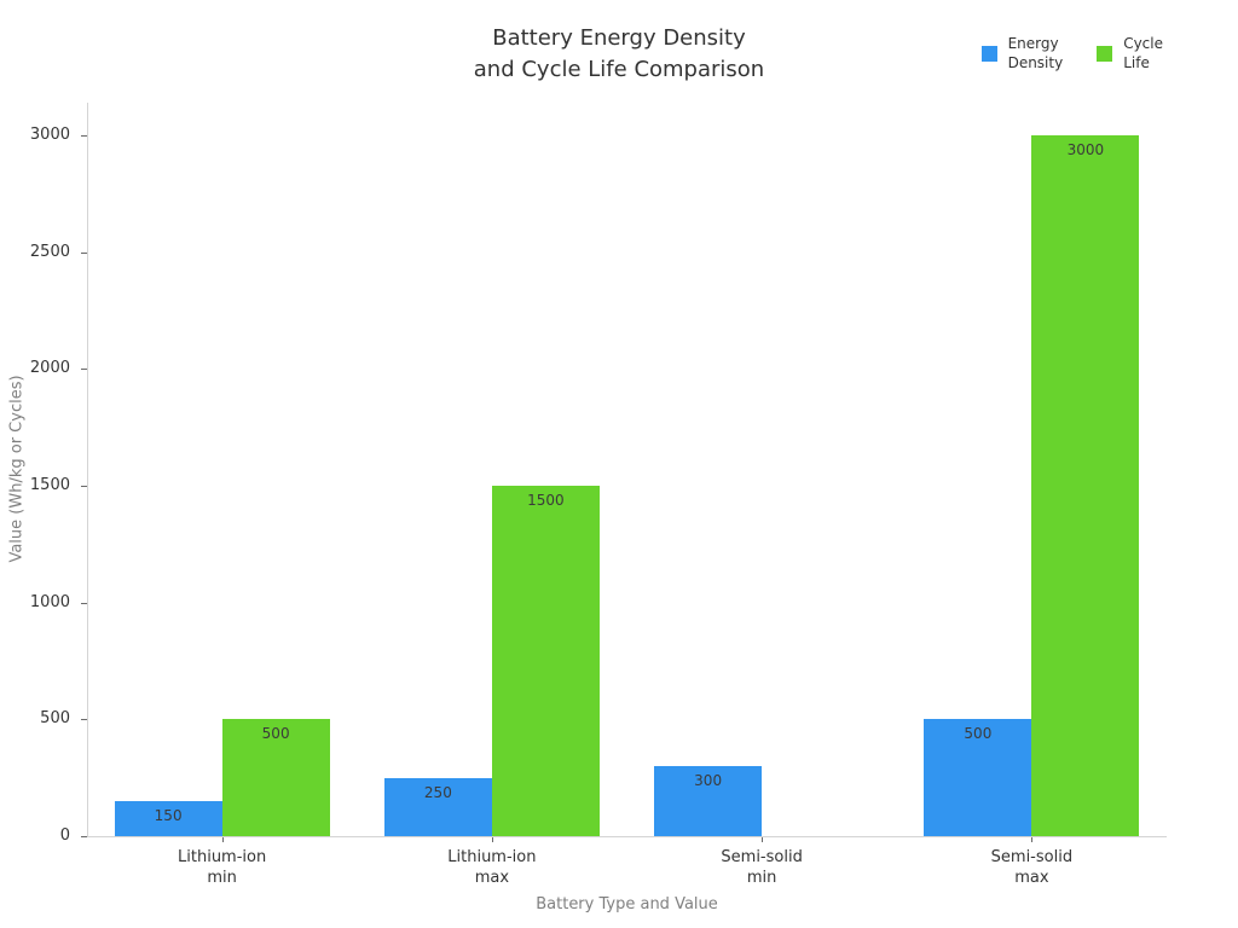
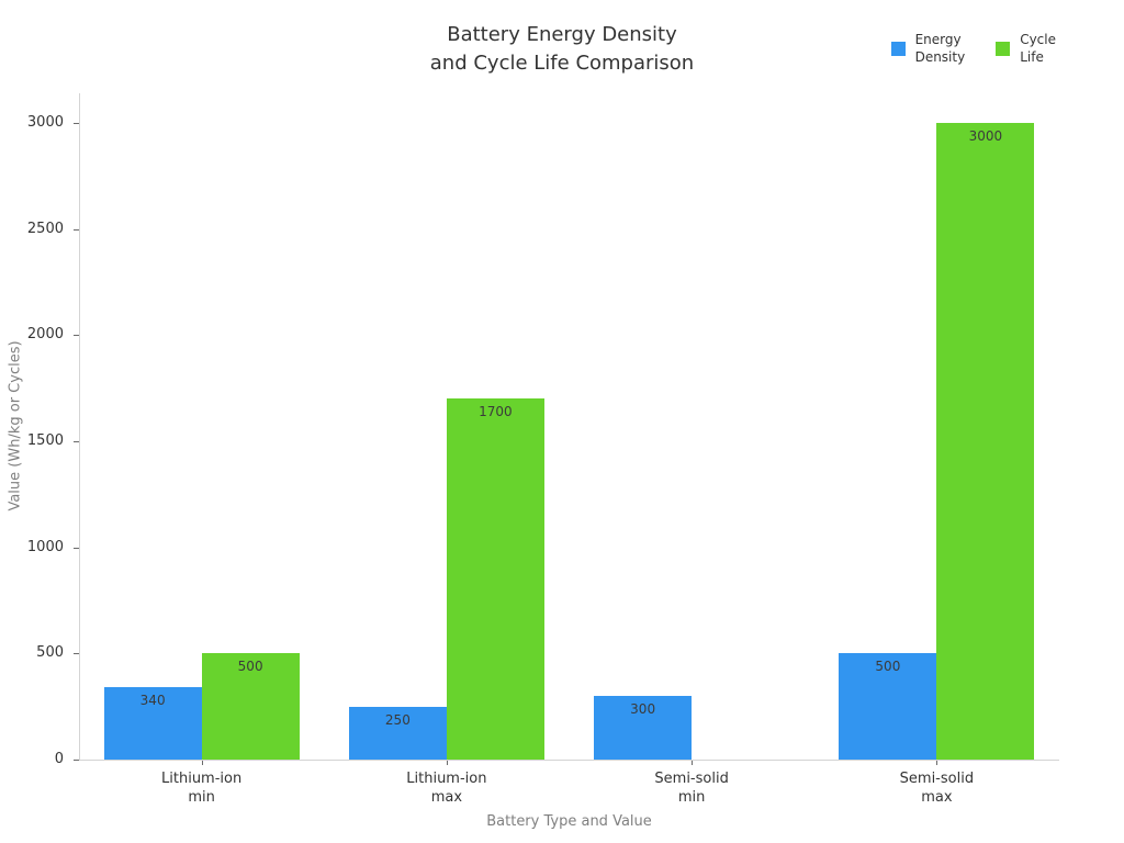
Energy Density/Lithium-ion min: 150 -> 340
Cycle Life/Lithium-ion max: 1500 -> 1700
